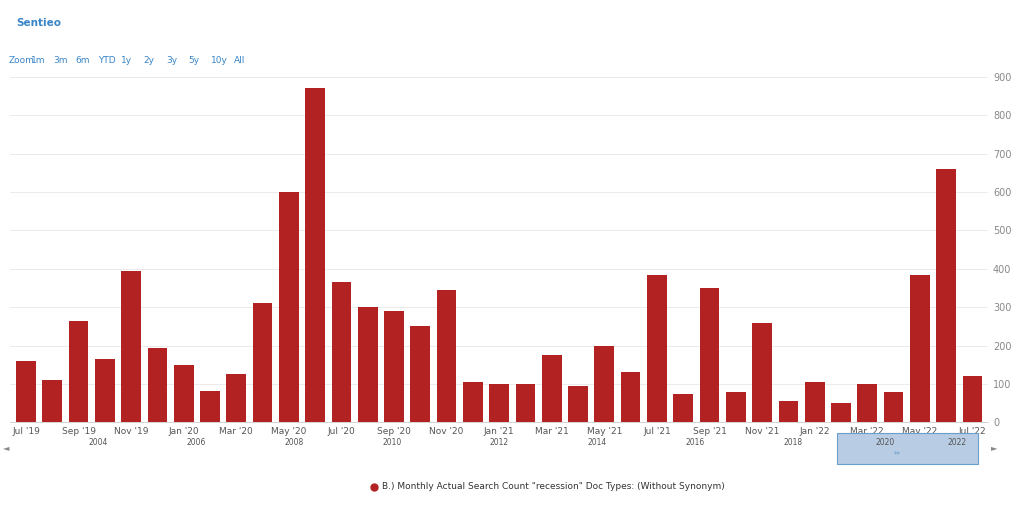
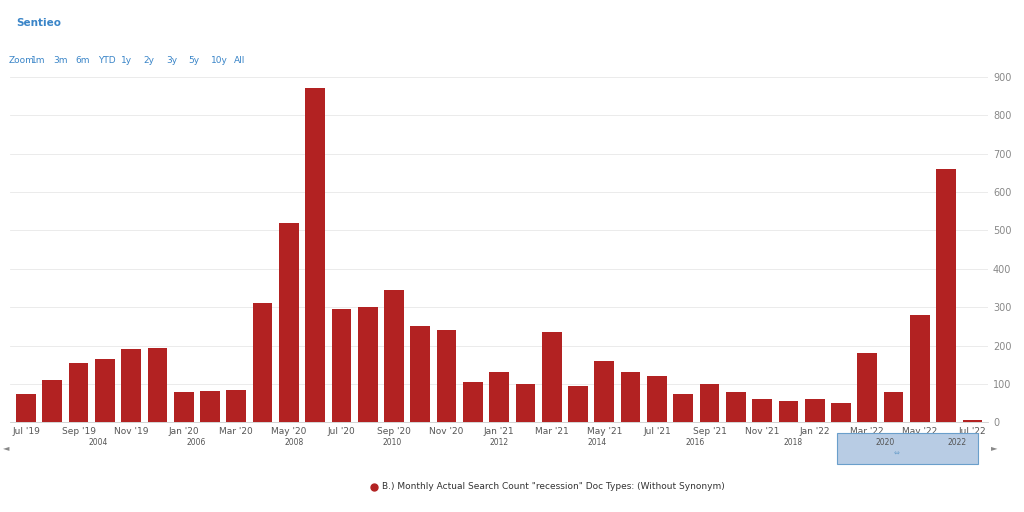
Jul '19: 160 -> 75
Sep '19: 265 -> 155
Nov '19: 395 -> 190
Jan '20: 150 -> 80
Mar '20: 125 -> 85
May '20: 600 -> 520
Jul '20: 365 -> 295
Sep '20: 290 -> 345
Nov '20: 345 -> 240
Jan '21: 100 -> 130
Mar '21: 175 -> 235
May '21: 200 -> 160
Jul '21: 385 -> 120
Sep '21: 350 -> 100
Nov '21: 260 -> 60
Jan '22: 105 -> 60
Mar '22: 100 -> 180
May '22: 385 -> 280
Jul '22: 120 -> 5
